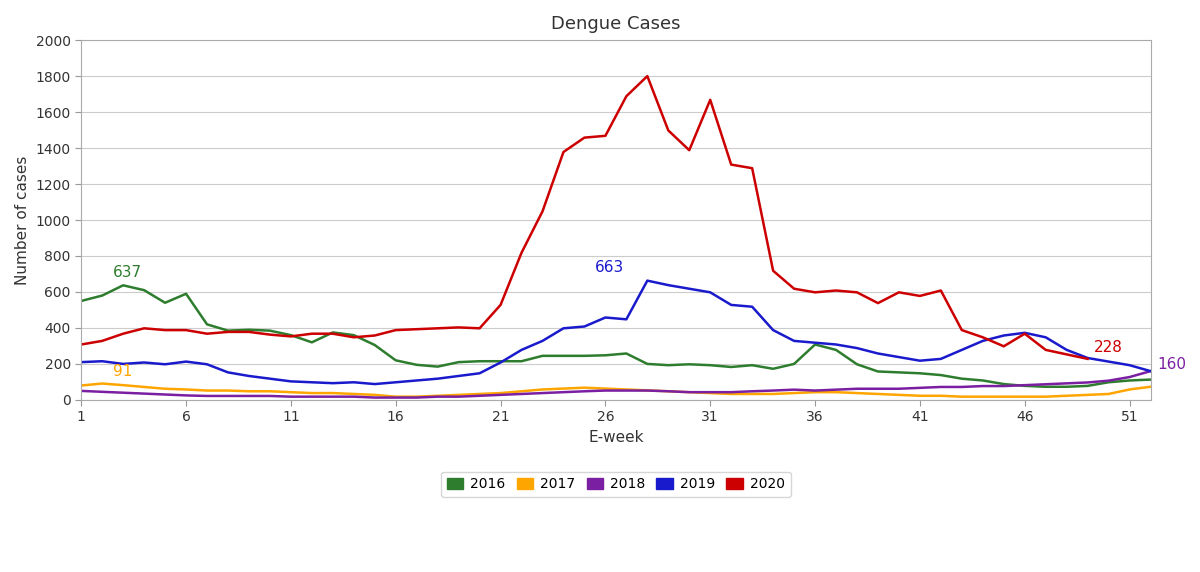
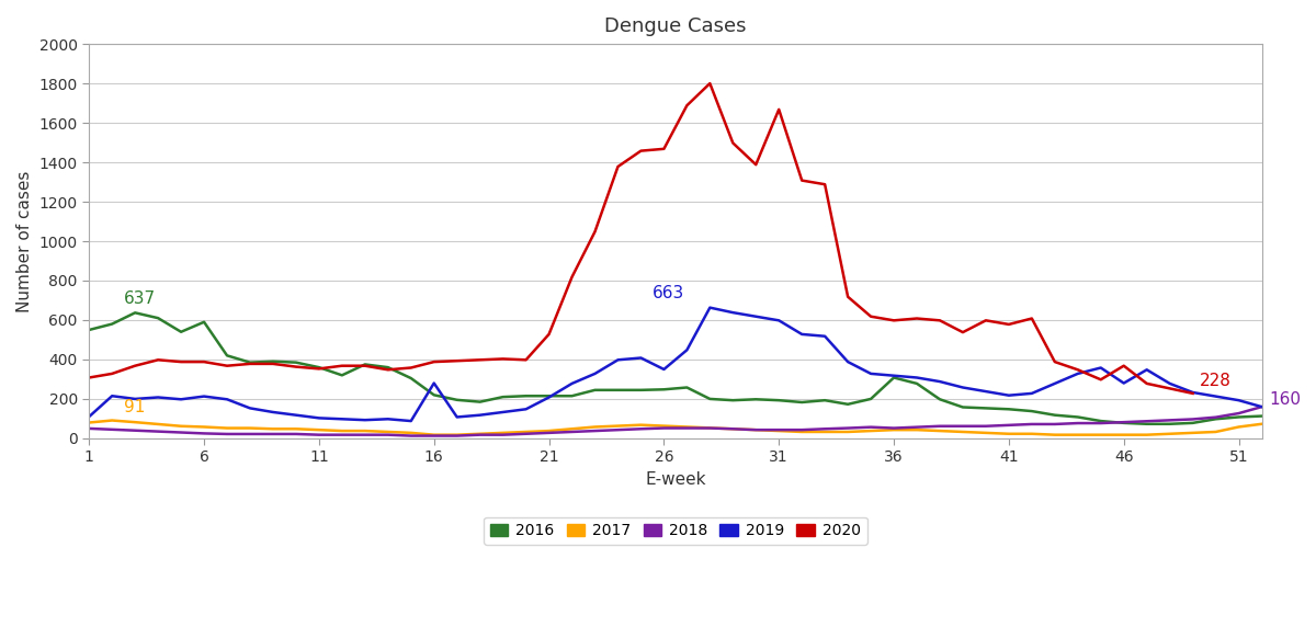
2019/1: 210 -> 110
2019/16: 100 -> 280
2019/26: 460 -> 350
2019/46: 370 -> 280
